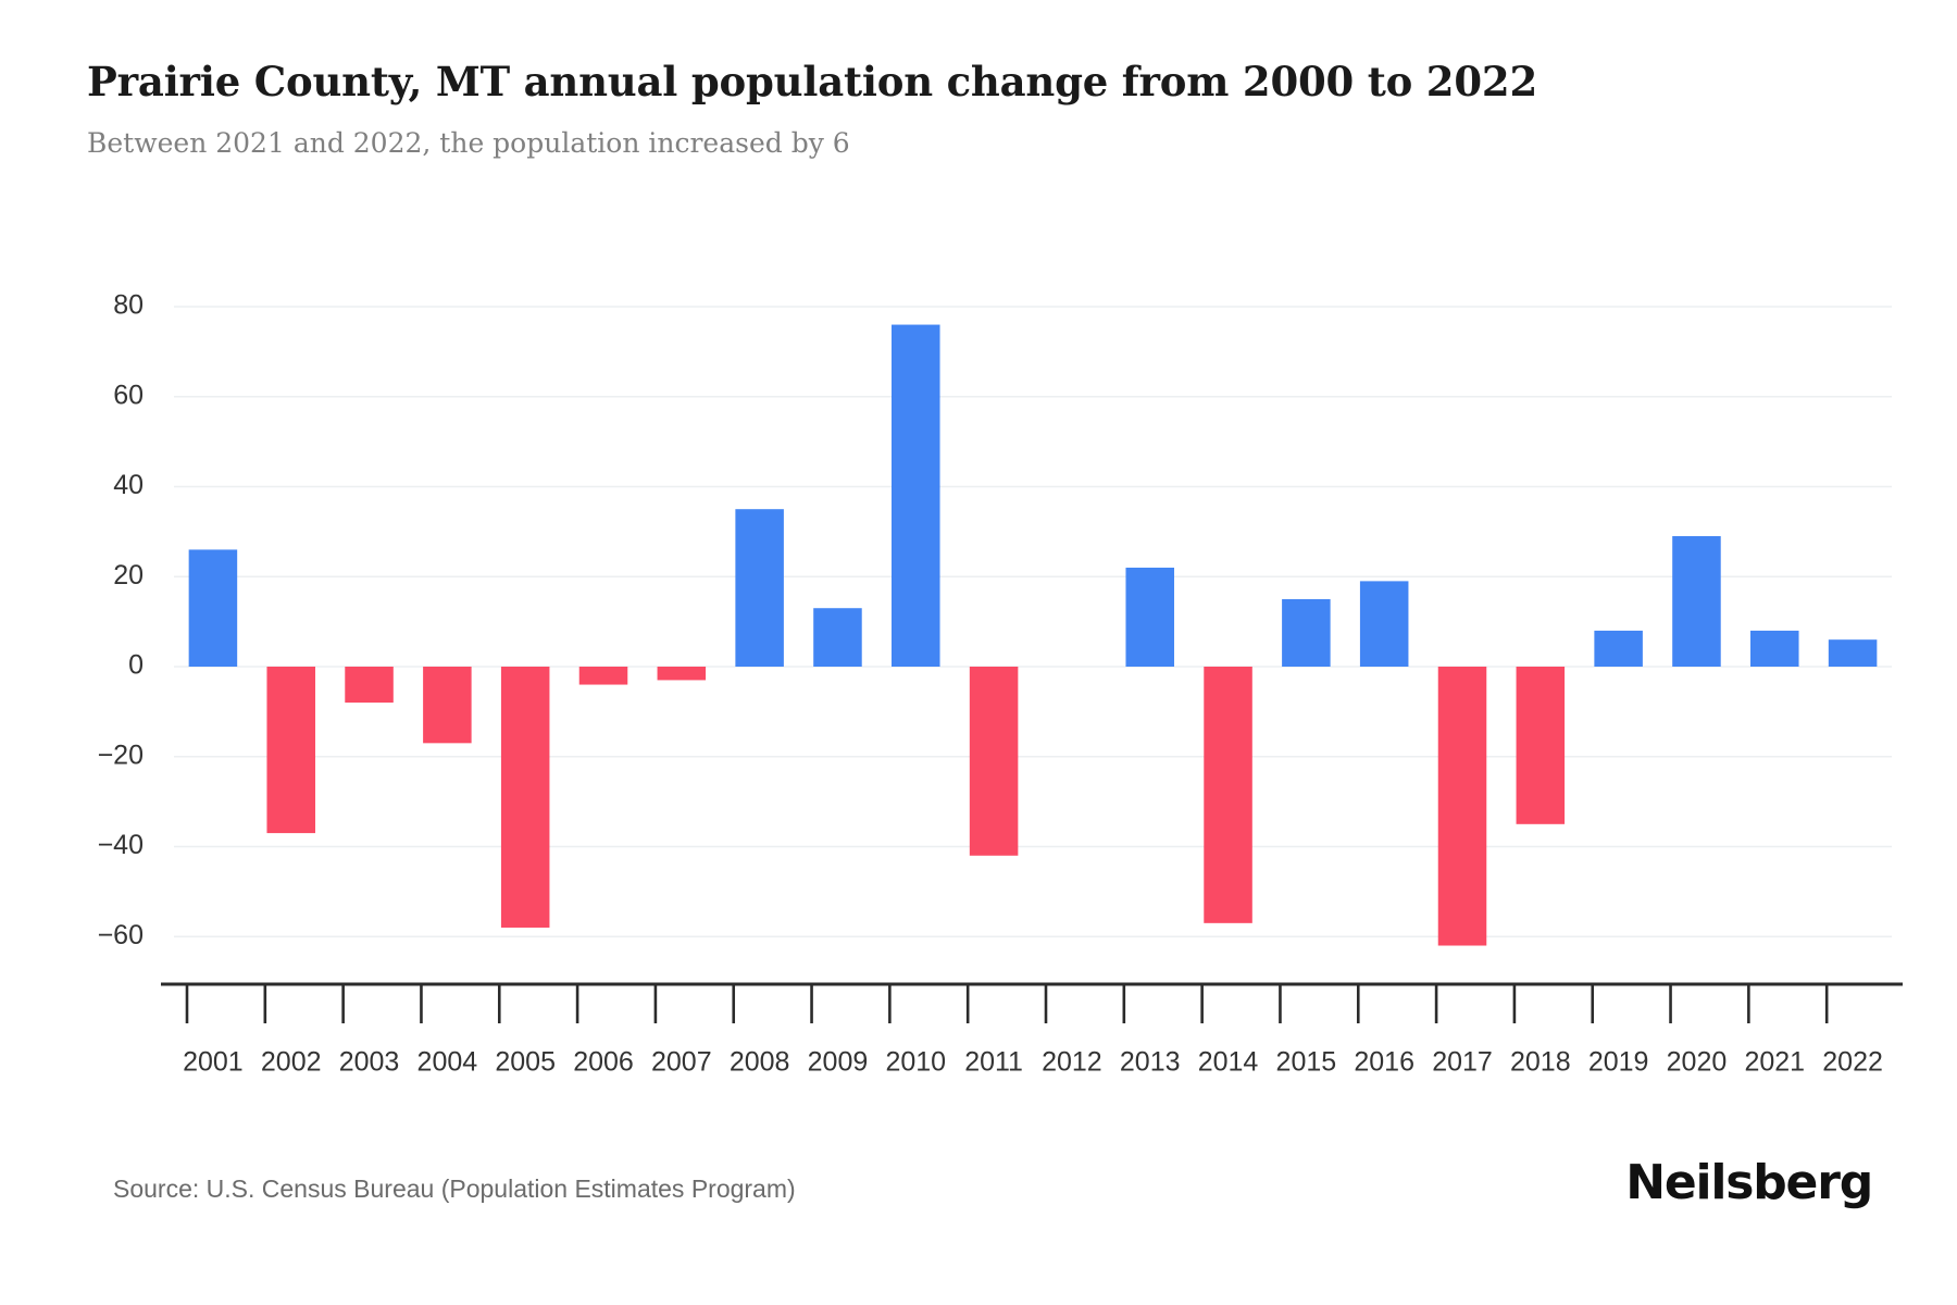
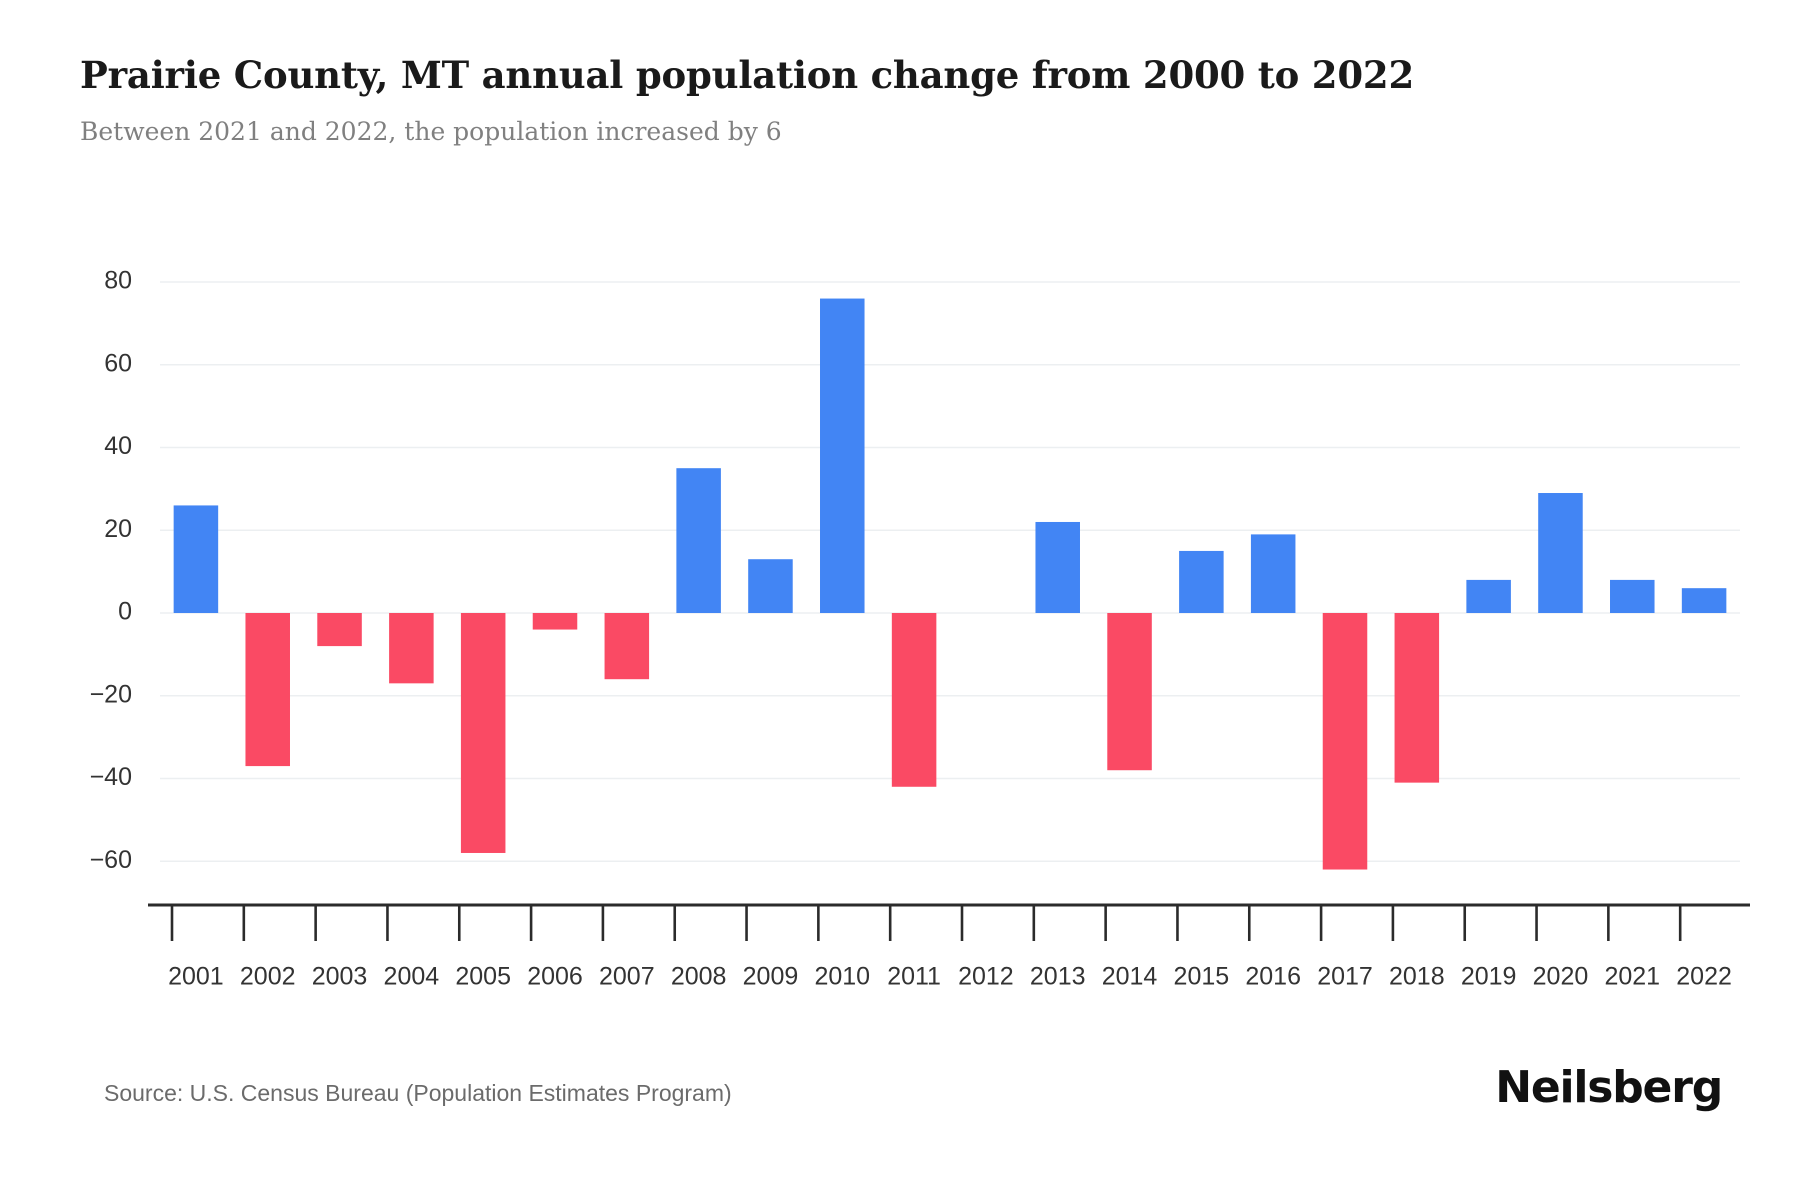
2007: -3 -> -16
2014: -57 -> -38
2018: -35 -> -41
